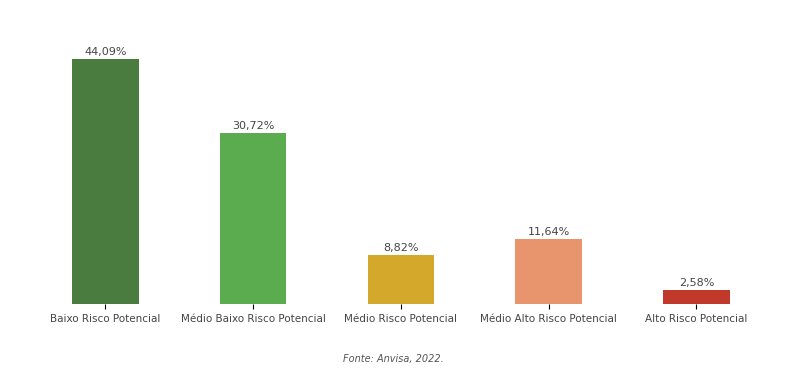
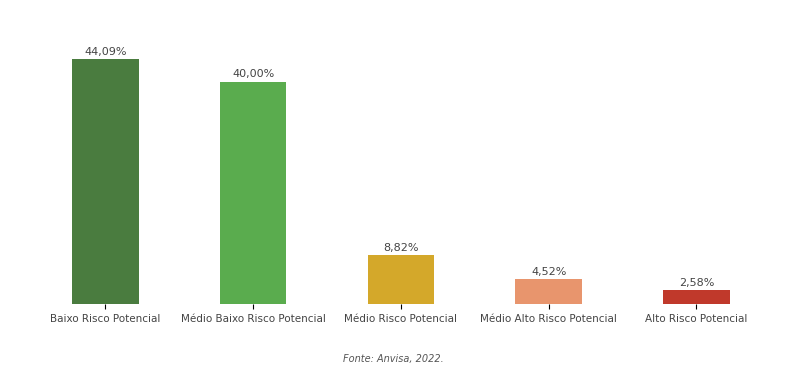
Médio Baixo Risco Potencial: 30,72% -> 40,00%
Médio Alto Risco Potencial: 11,64% -> 4,52%
